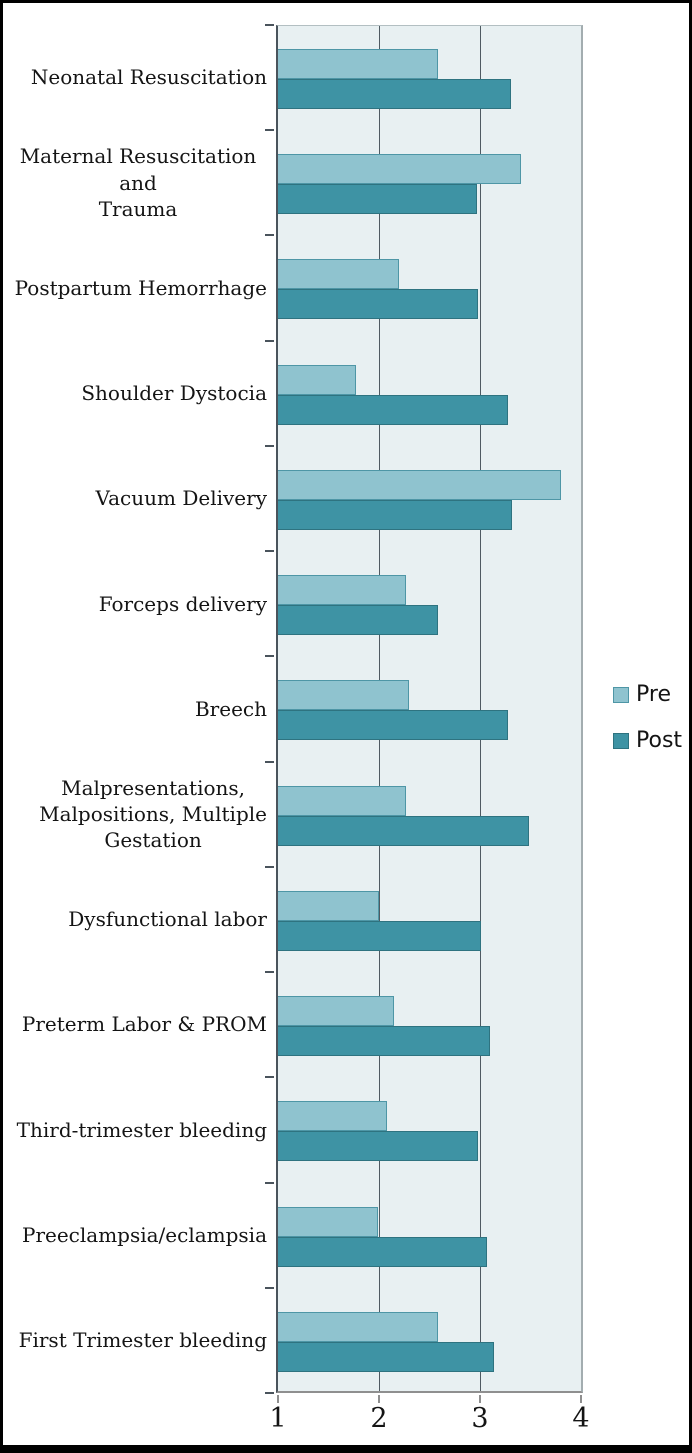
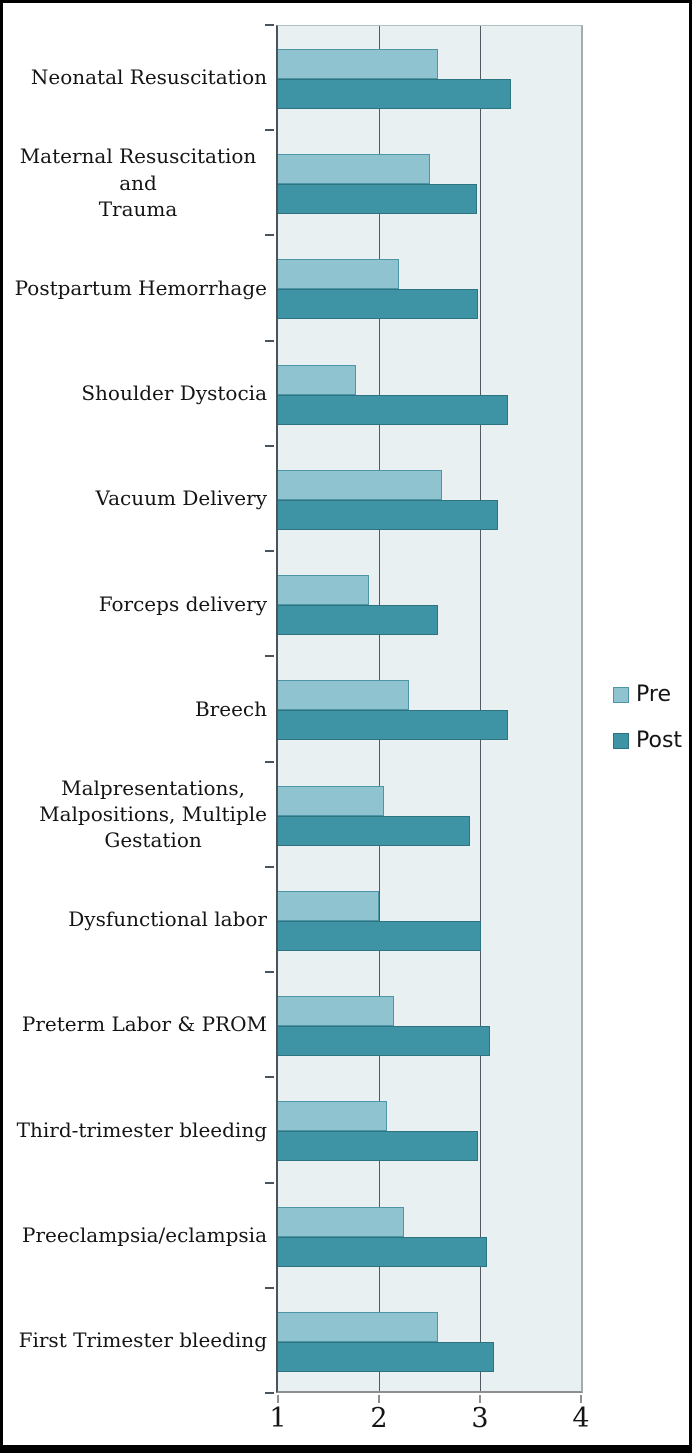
Pre/Maternal Resuscitation and Trauma: 3.41 -> 2.50
Pre/Vacuum Delivery: 3.80 -> 2.62
Post/Vacuum Delivery: 3.32 -> 3.18
Pre/Forceps delivery: 2.27 -> 1.90
Pre/Malpresentations, Malpositions, Multiple Gestation: 2.27 -> 2.05
Post/Malpresentations, Malpositions, Multiple Gestation: 3.49 -> 2.90
Pre/Preeclampsia/eclampsia: 1.99 -> 2.25
